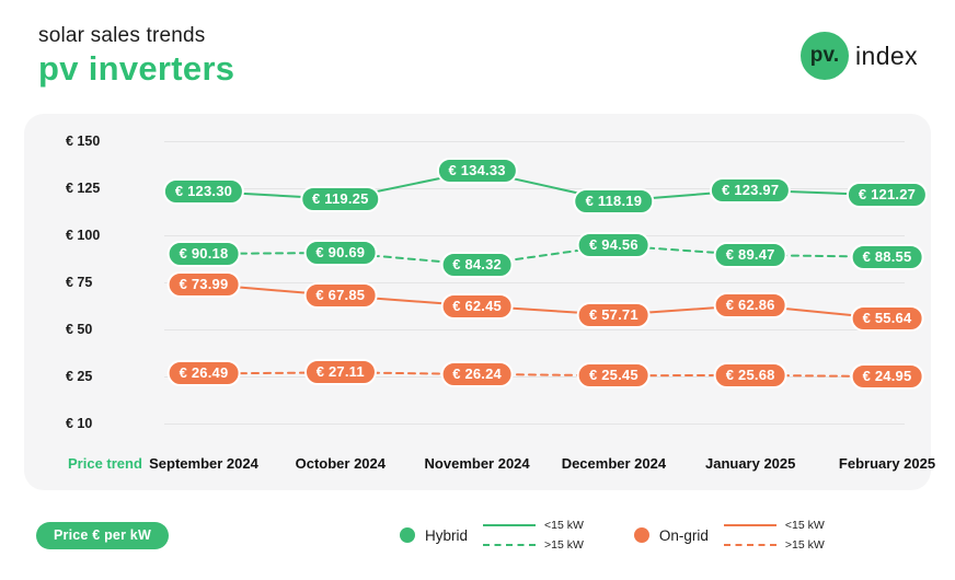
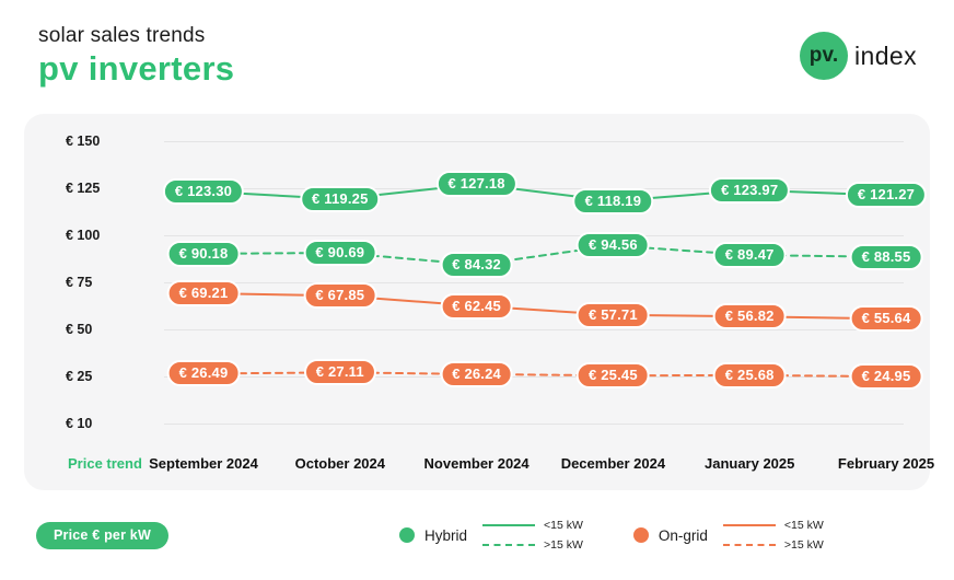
On-grid <15 kW/September 2024: 73.99 -> 69.21
Hybrid <15 kW/November 2024: 134.33 -> 127.18
On-grid <15 kW/January 2025: 62.86 -> 56.82
